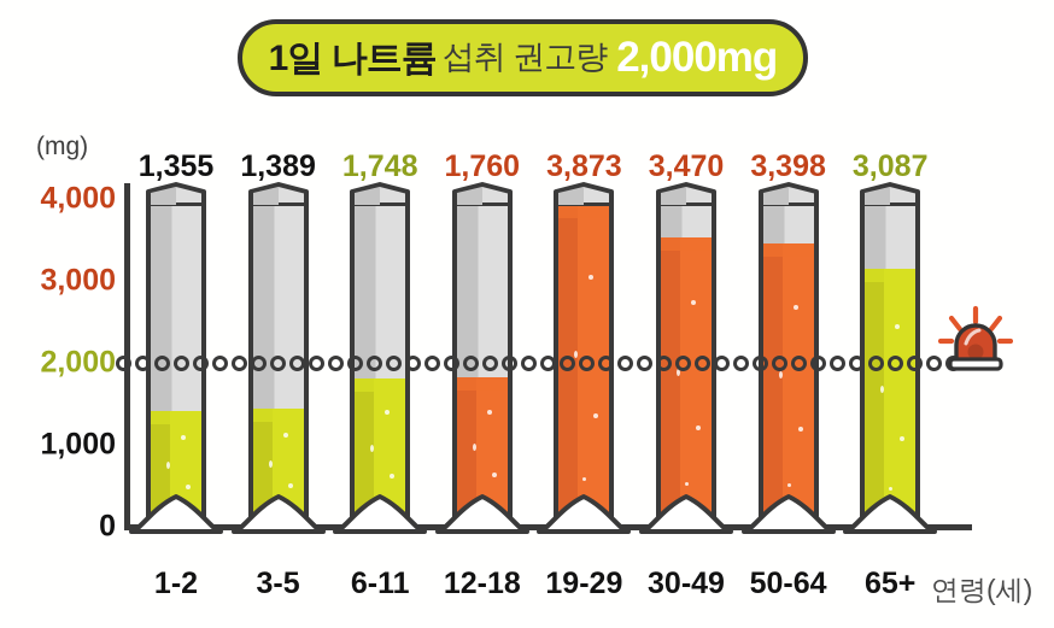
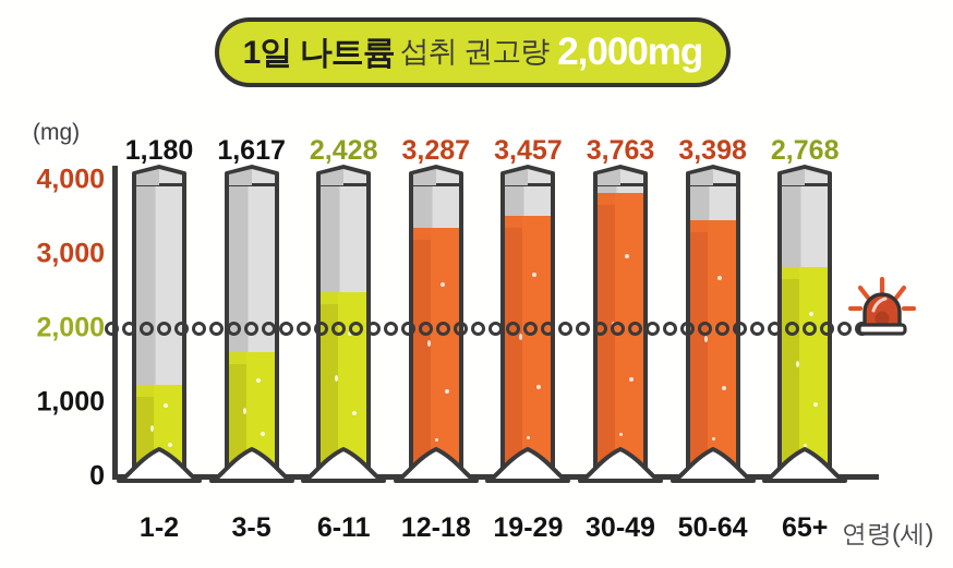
1-2: 1,355 -> 1,180
3-5: 1,389 -> 1,617
6-11: 1,748 -> 2,428
12-18: 1,760 -> 3,287
19-29: 3,873 -> 3,457
30-49: 3,470 -> 3,763
65+: 3,087 -> 2,768
